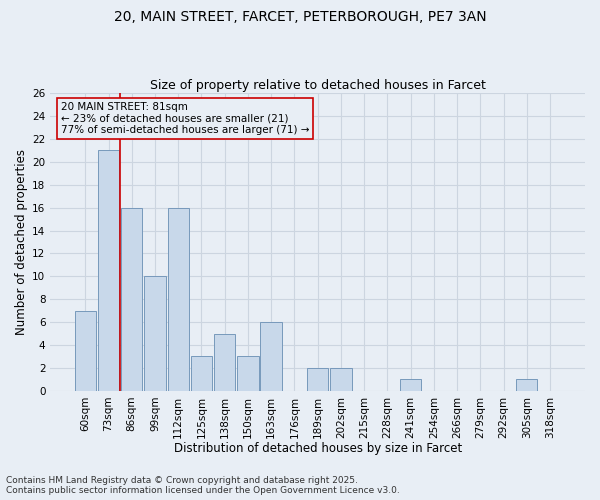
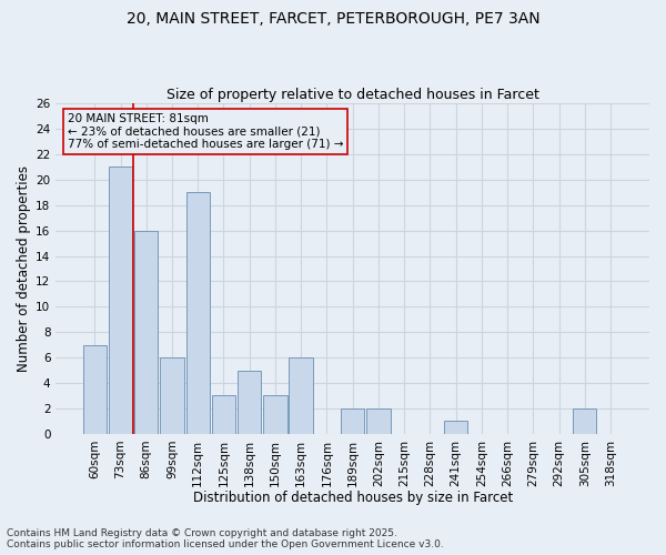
99sqm: 10 -> 6
112sqm: 16 -> 19
305sqm: 1 -> 2
